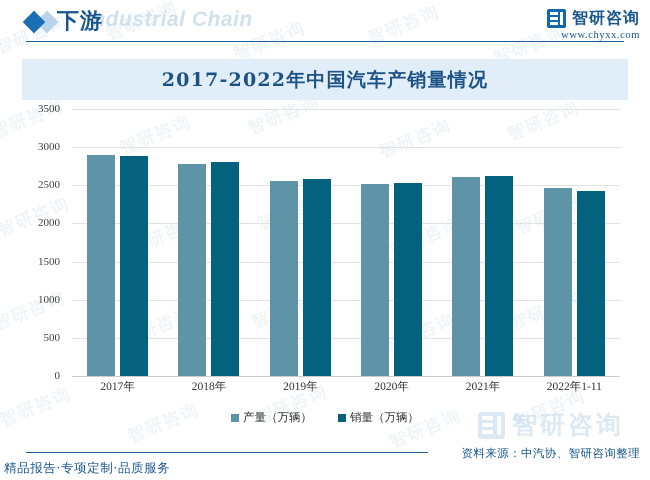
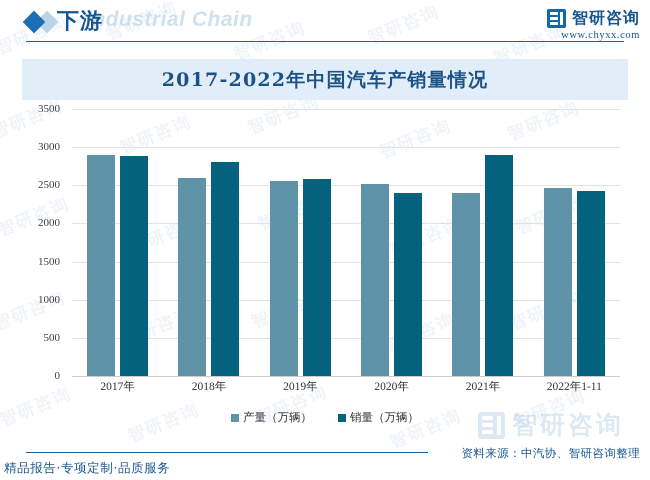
产量（万辆）/2018年: 2800 -> 2600
销量（万辆）/2020年: 2500 -> 2400
产量（万辆）/2021年: 2600 -> 2400
销量（万辆）/2021年: 2600 -> 2900
